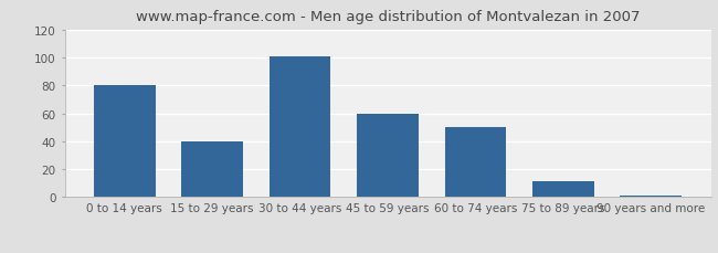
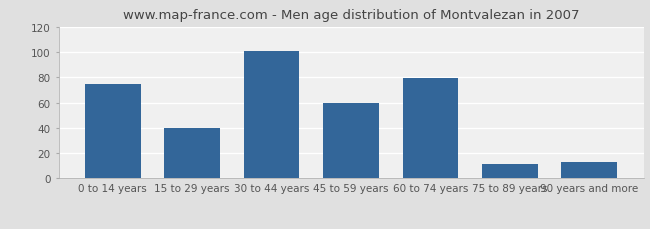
0 to 14 years: 80 -> 75
60 to 74 years: 50 -> 79
90 years and more: 1 -> 13
